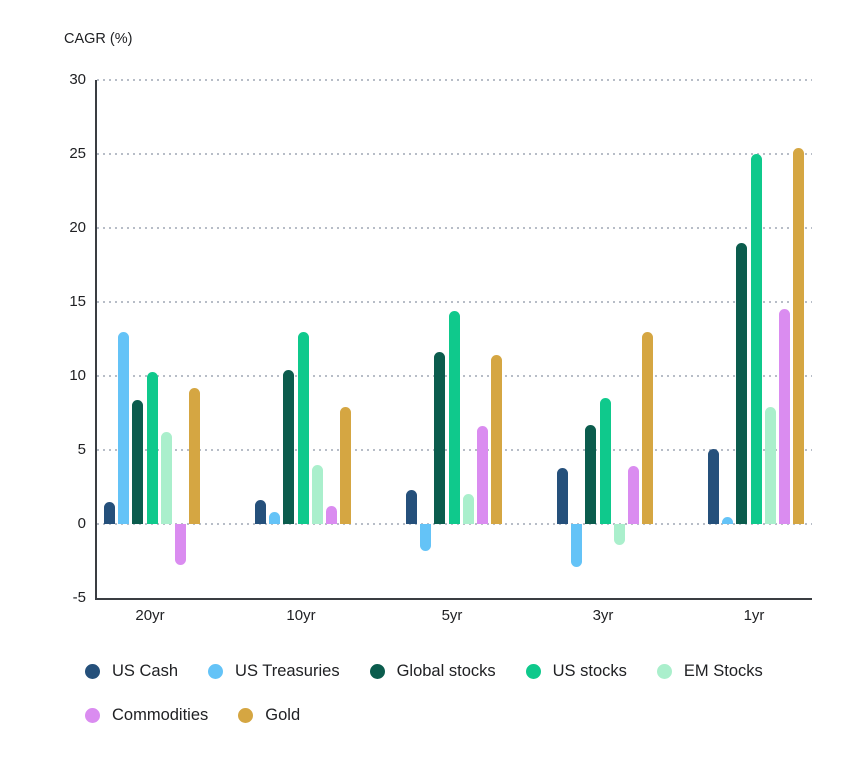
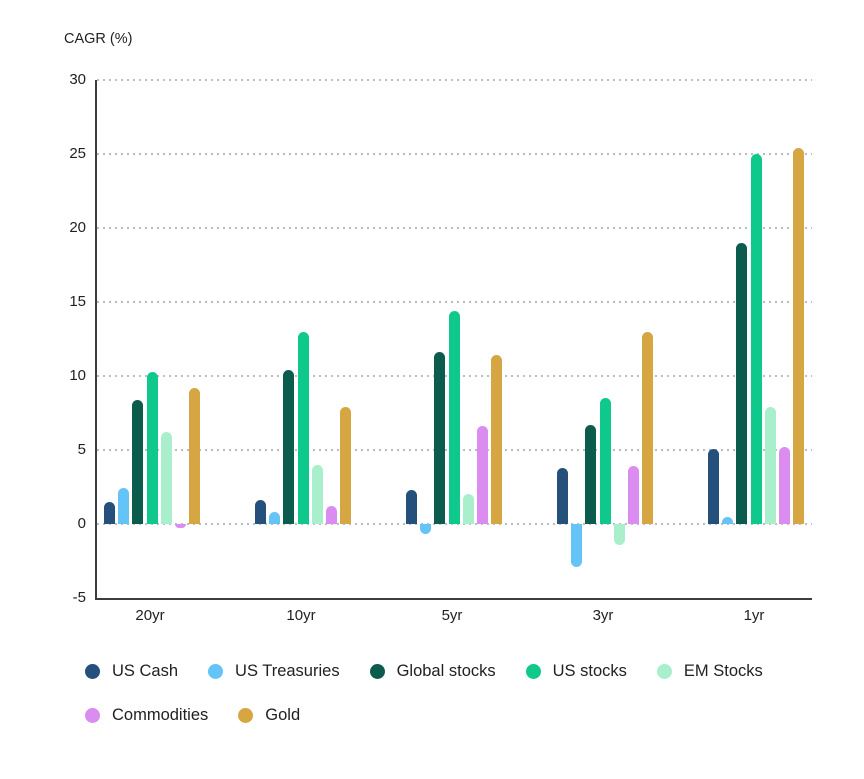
US Treasuries/20yr: 13.0 -> 2.4
Commodities/20yr: -2.8 -> -0.3
US Treasuries/5yr: -1.8 -> -0.7
Commodities/1yr: 14.5 -> 5.2
